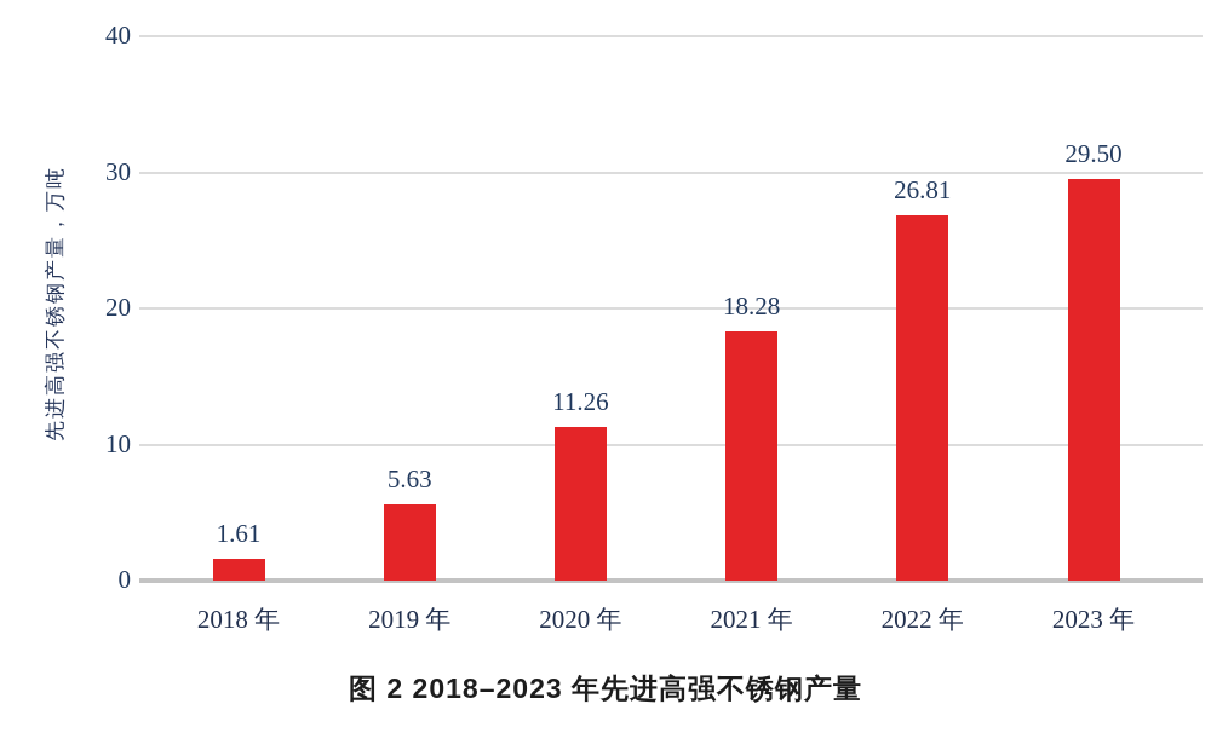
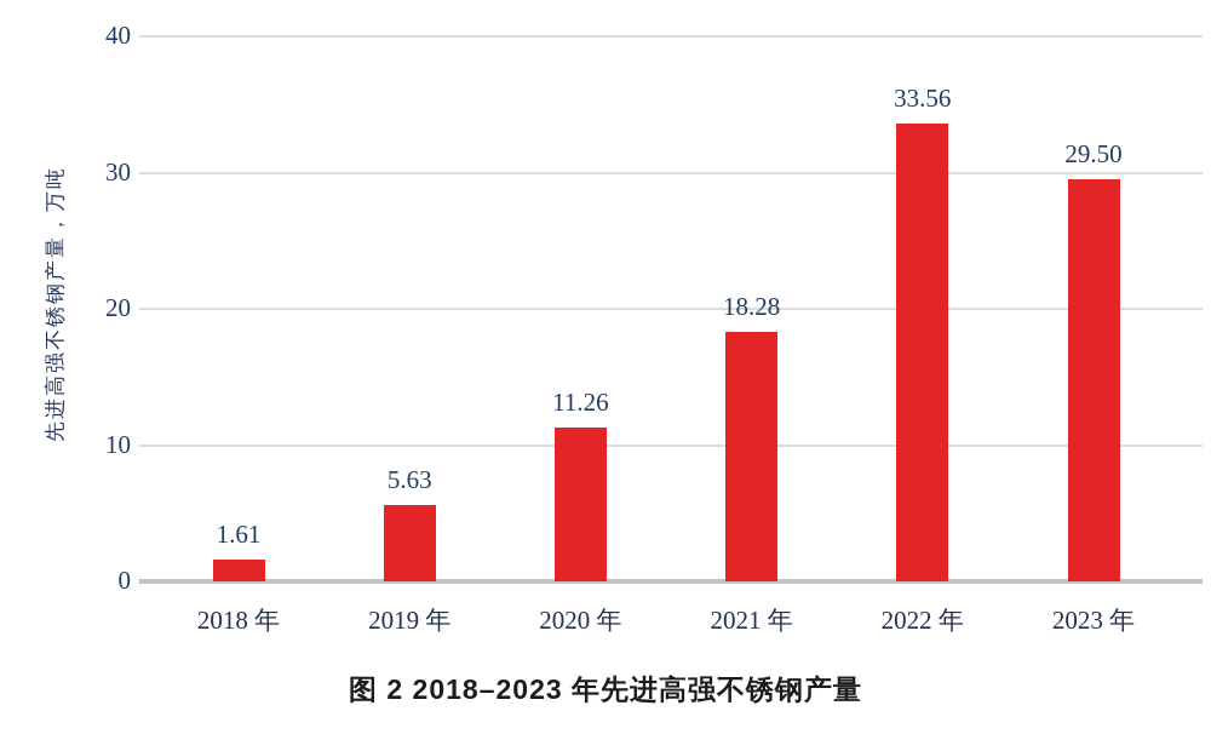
2022 年: 26.81 -> 33.56
